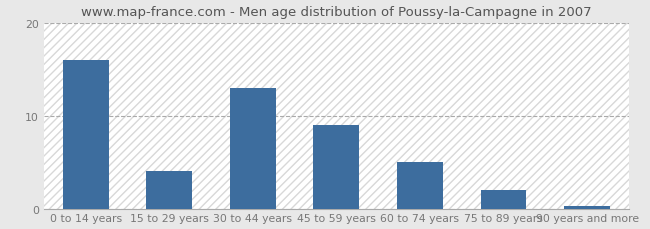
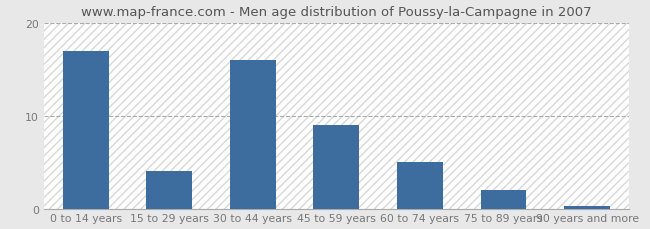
0 to 14 years: 16.0 -> 17.0
30 to 44 years: 13.0 -> 16.0
